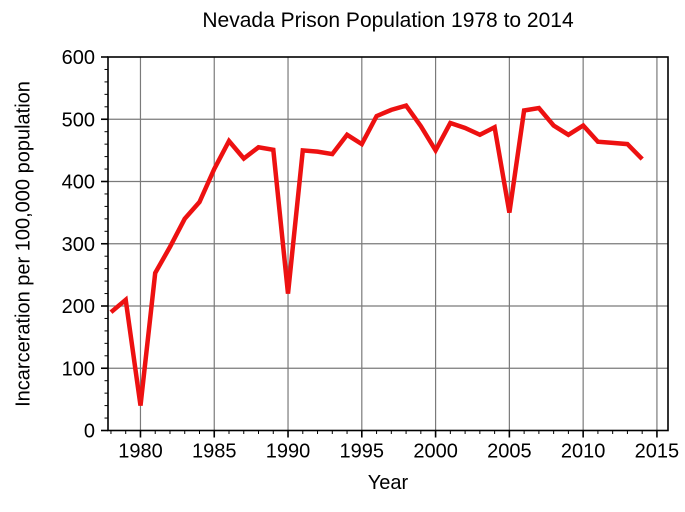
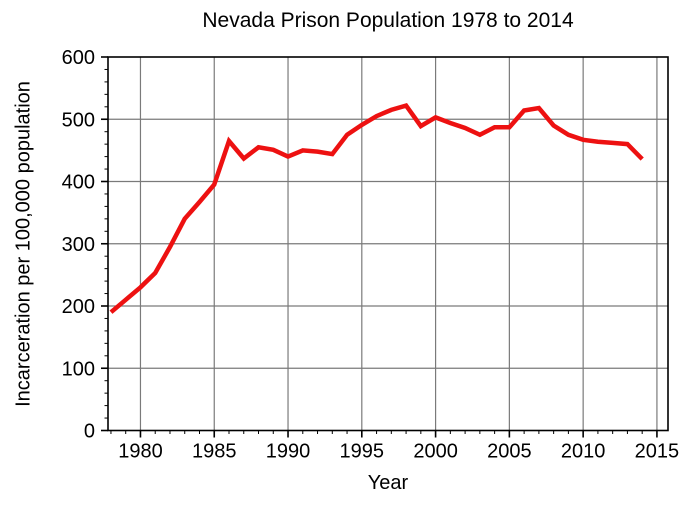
1980: 40 -> 230
1985: 420 -> 400
1990: 220 -> 440
1995: 460 -> 490
2000: 450 -> 500
2005: 350 -> 490
2010: 490 -> 470
